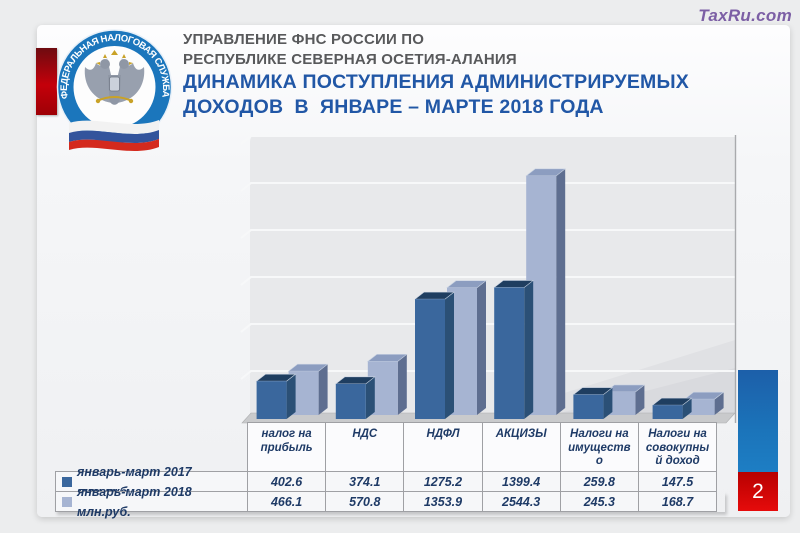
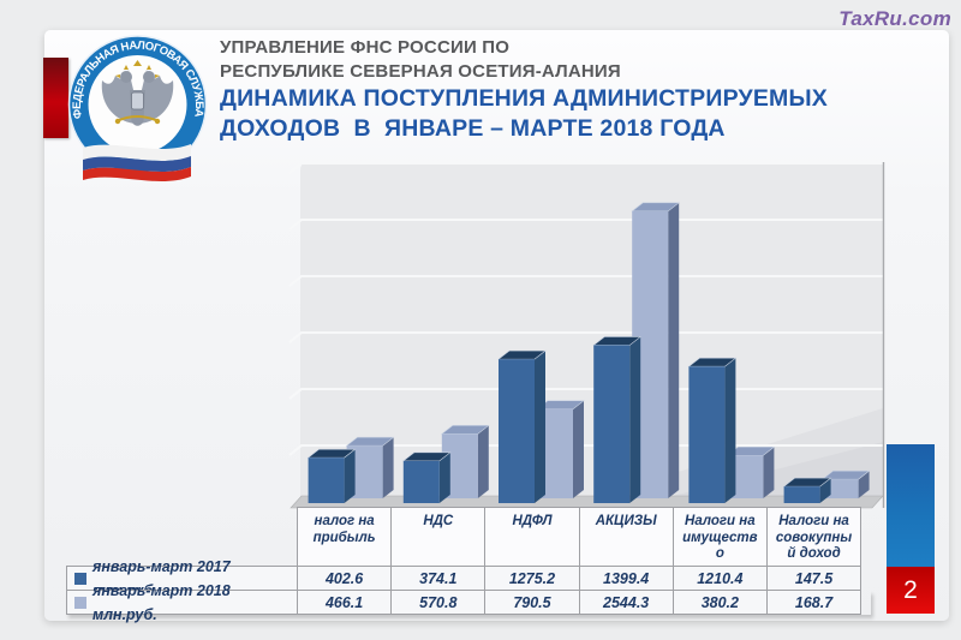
январь-март 2018 млн.руб./НДФЛ: 1353.9 -> 790.5
январь-март 2017 млн.руб./Налоги на имущество: 259.8 -> 1210.4
январь-март 2018 млн.руб./Налоги на имущество: 245.3 -> 380.2
